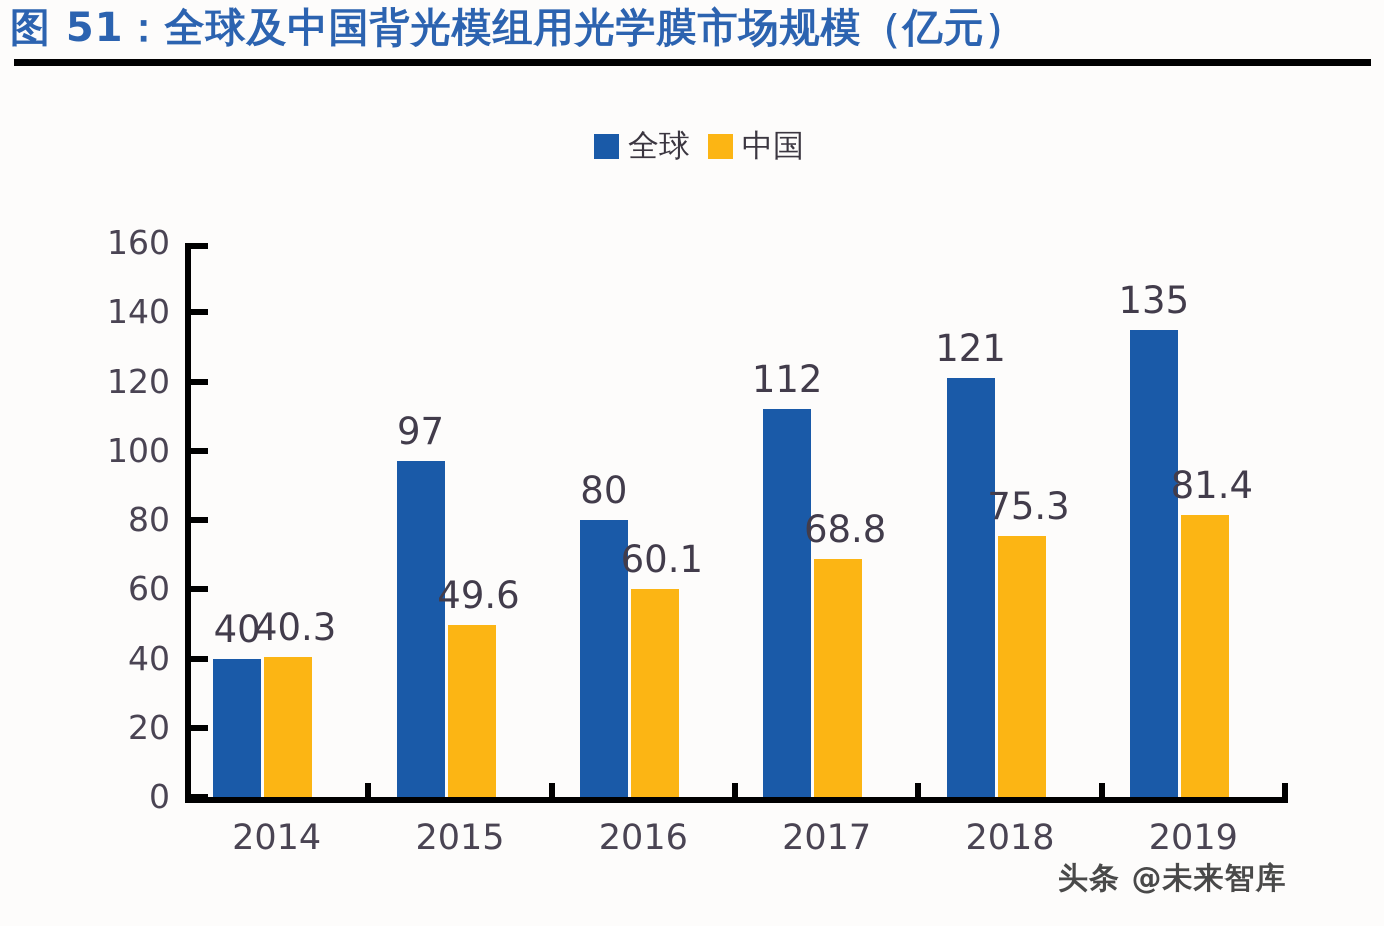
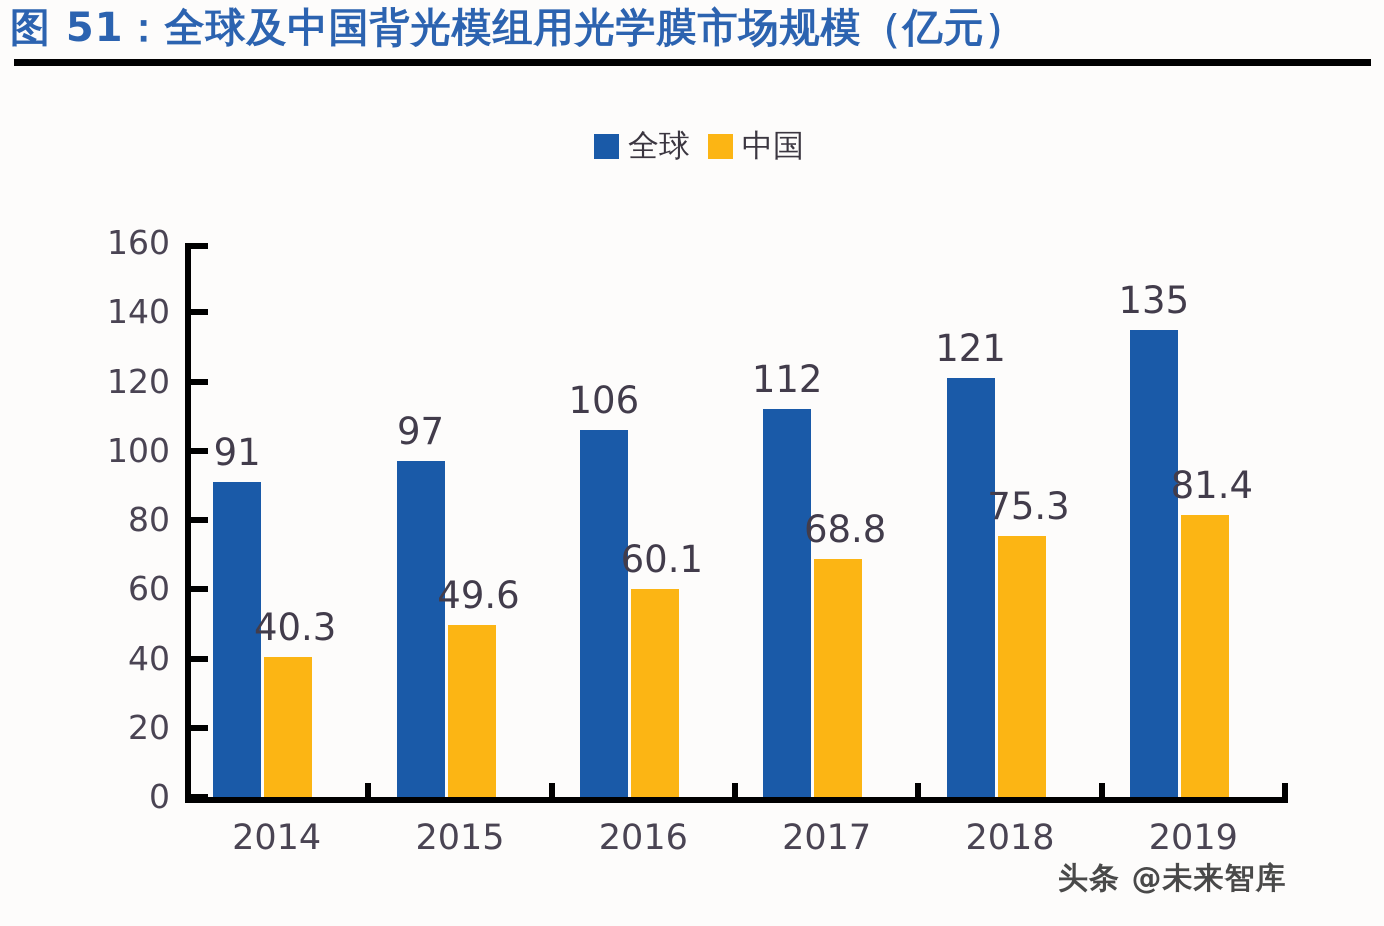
全球/2014: 40 -> 91
全球/2016: 80 -> 106
